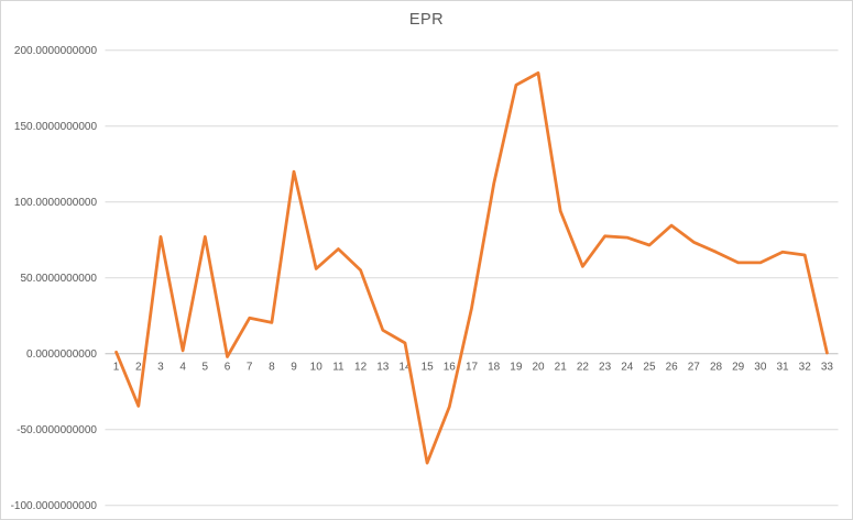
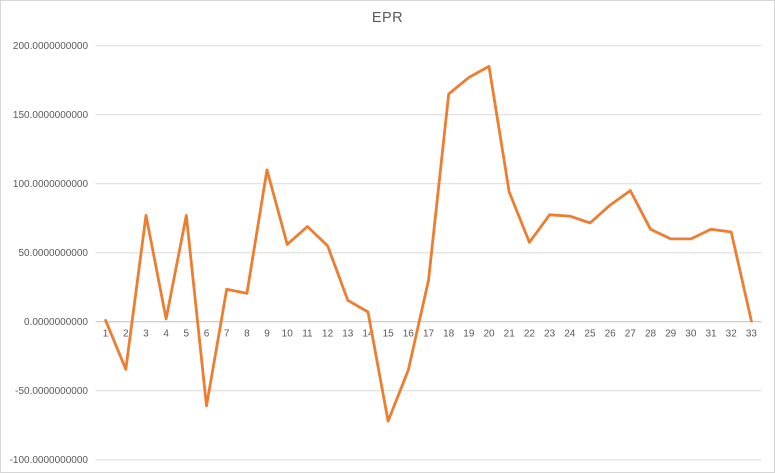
6: -2 -> -61
9: 120 -> 110
18: 112 -> 165
27: 74 -> 95
